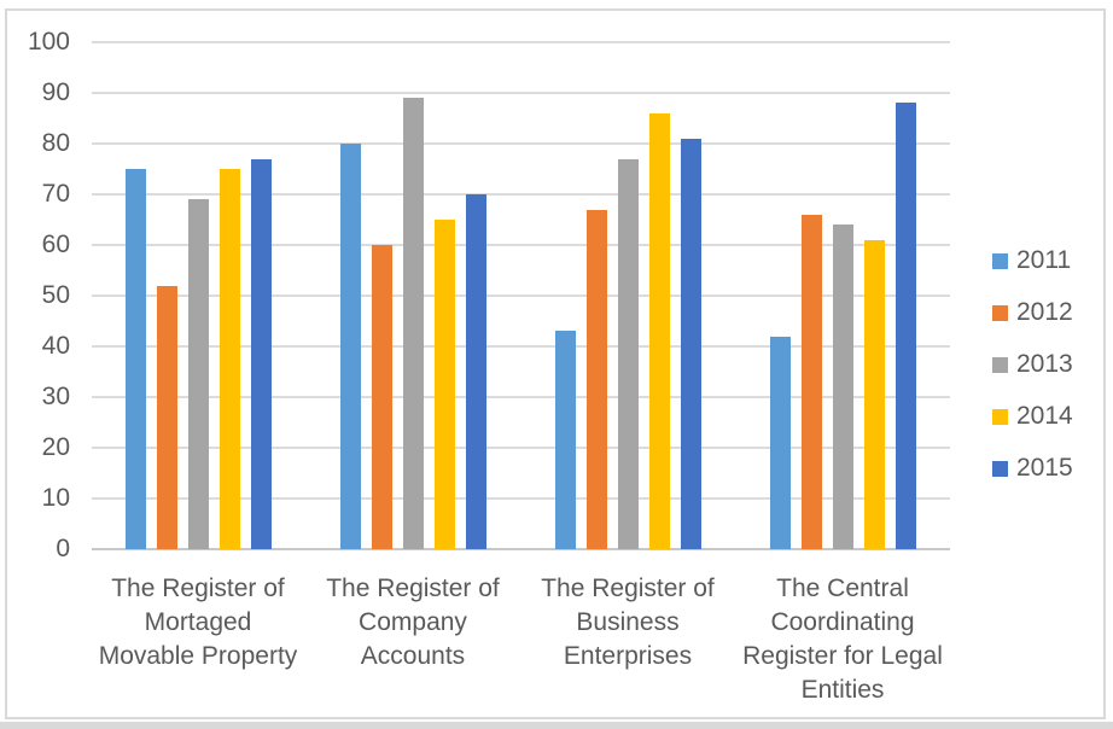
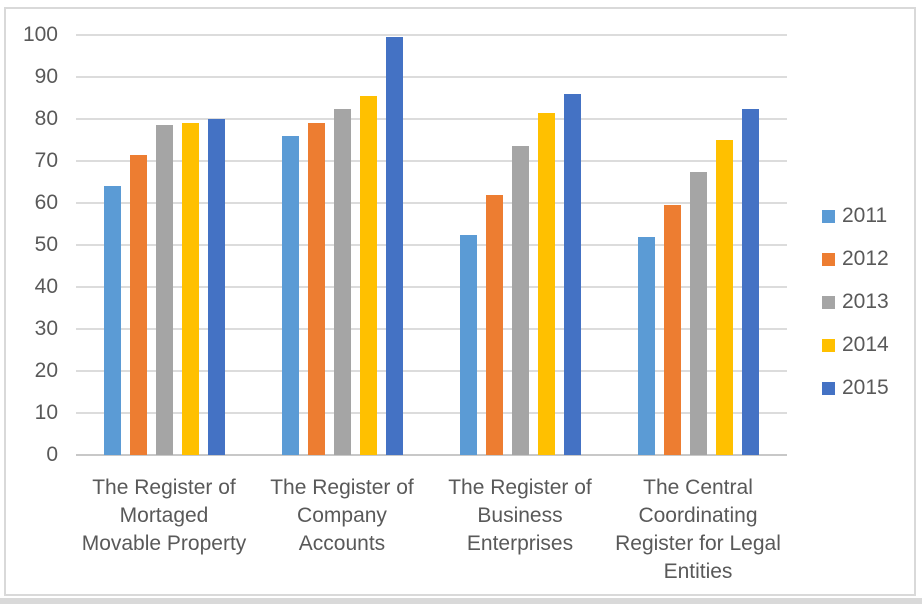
2011/The Register of Mortaged Movable Property: 75 -> 64
2012/The Register of Mortaged Movable Property: 52 -> 72
2013/The Register of Mortaged Movable Property: 69 -> 78
2014/The Register of Mortaged Movable Property: 75 -> 79
2015/The Register of Mortaged Movable Property: 77 -> 80
2011/The Register of Company Accounts: 80 -> 76
2012/The Register of Company Accounts: 60 -> 79
2013/The Register of Company Accounts: 89 -> 82
2014/The Register of Company Accounts: 65 -> 86
2015/The Register of Company Accounts: 70 -> 100
2011/The Register of Business Enterprises: 43 -> 52
2012/The Register of Business Enterprises: 67 -> 62
2013/The Register of Business Enterprises: 77 -> 74
2014/The Register of Business Enterprises: 86 -> 82
2015/The Register of Business Enterprises: 81 -> 86
2011/The Central Coordinating Register for Legal Entities: 42 -> 52
2012/The Central Coordinating Register for Legal Entities: 66 -> 60
2013/The Central Coordinating Register for Legal Entities: 64 -> 68
2014/The Central Coordinating Register for Legal Entities: 61 -> 75
2015/The Central Coordinating Register for Legal Entities: 88 -> 82
